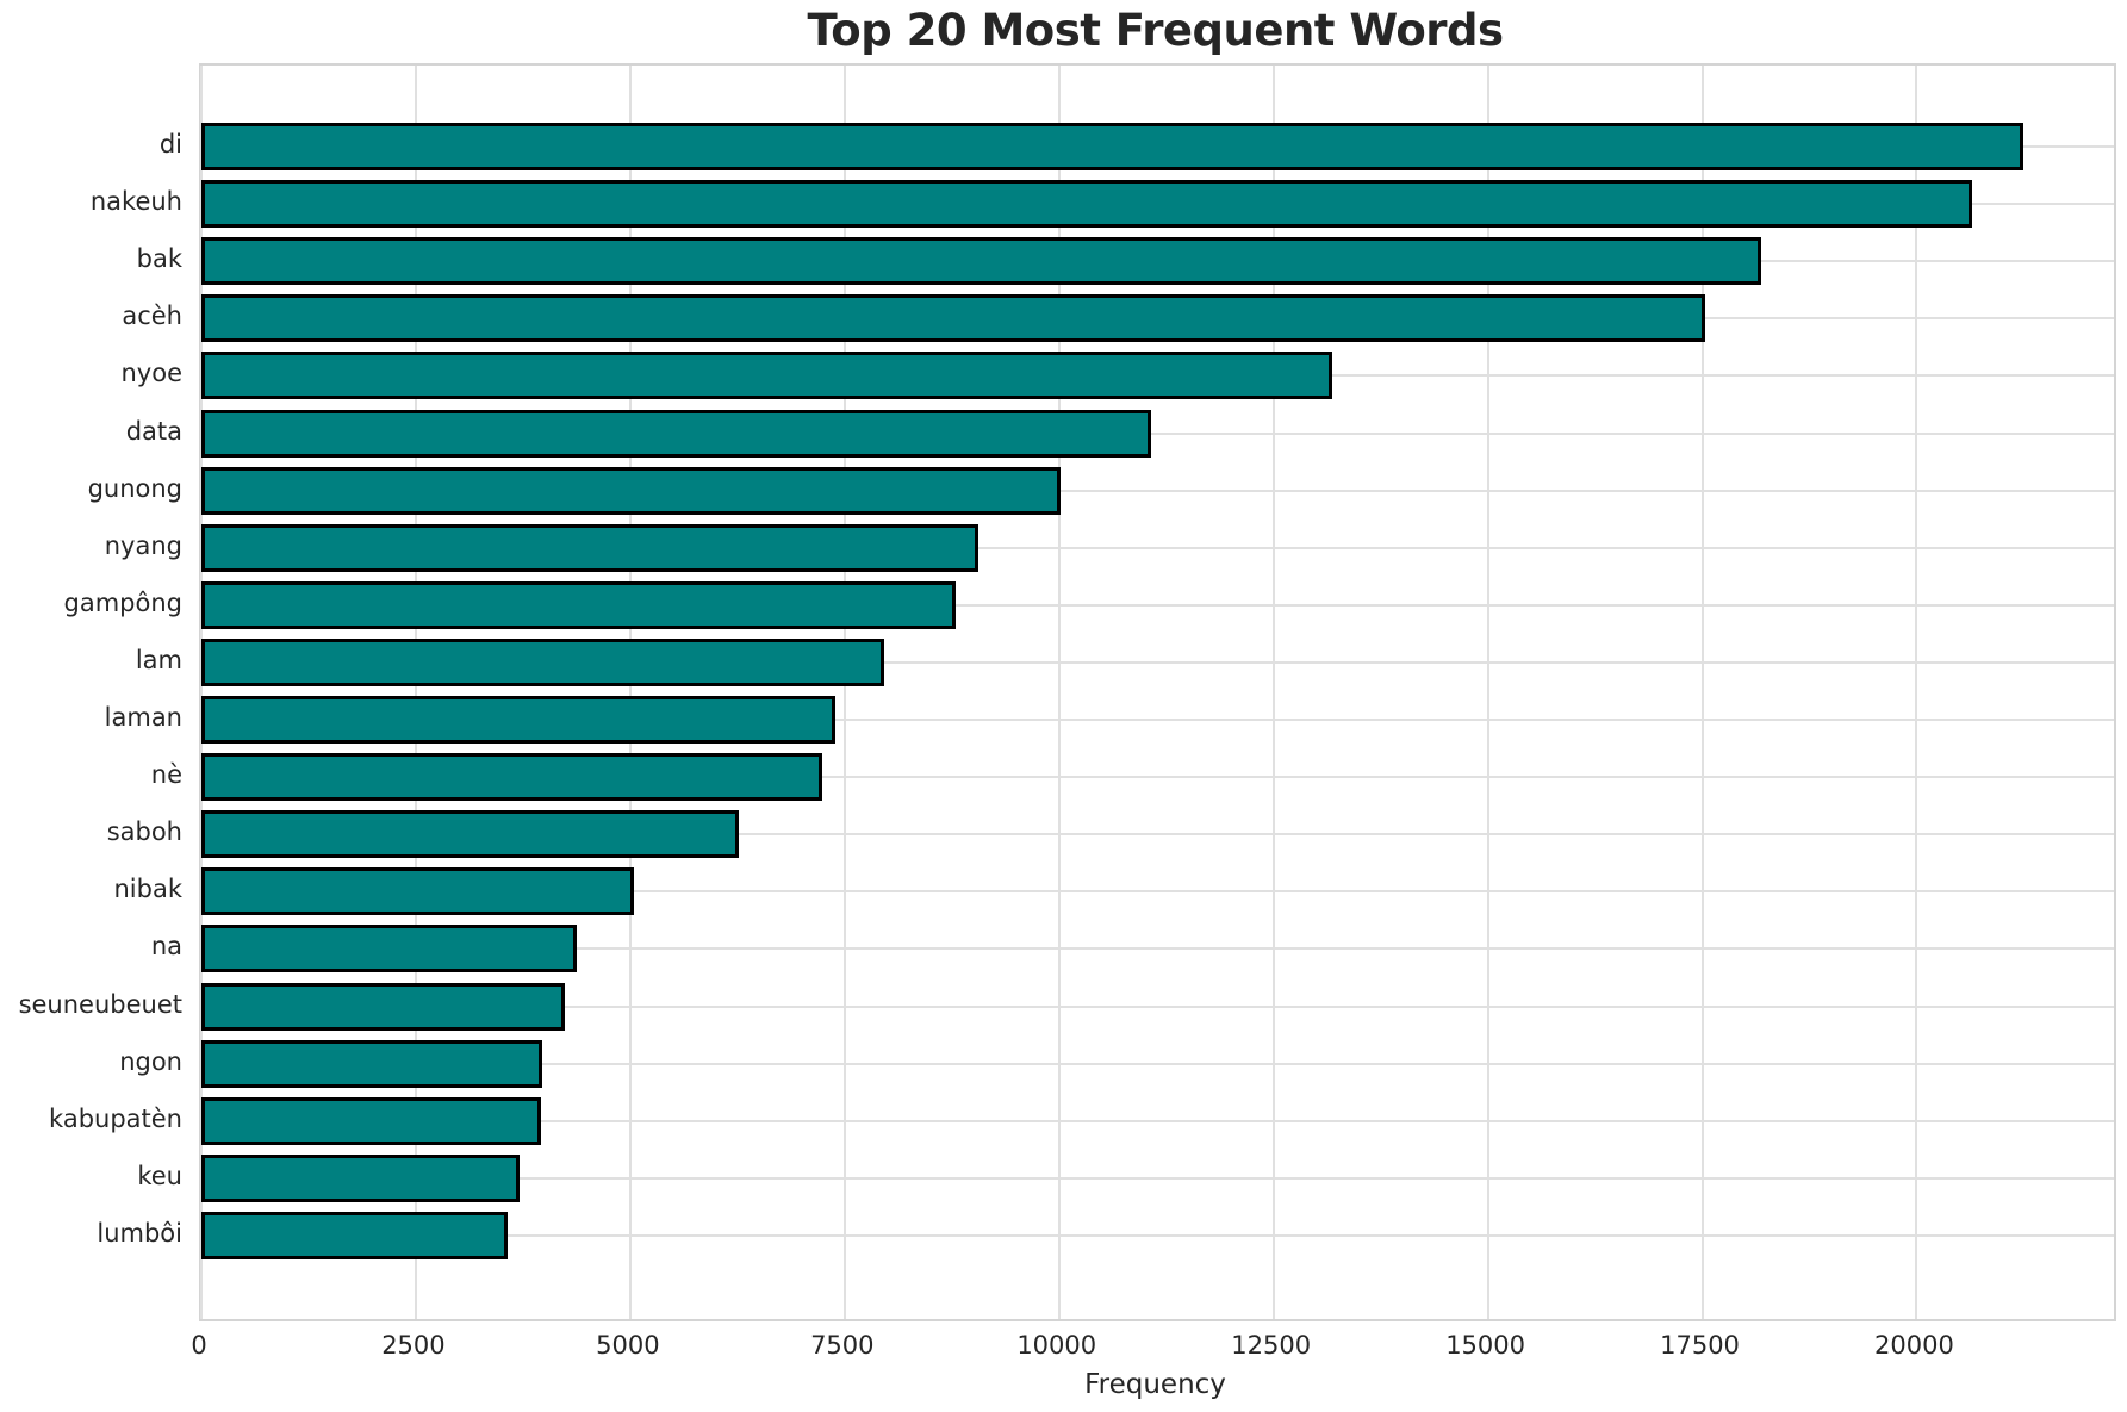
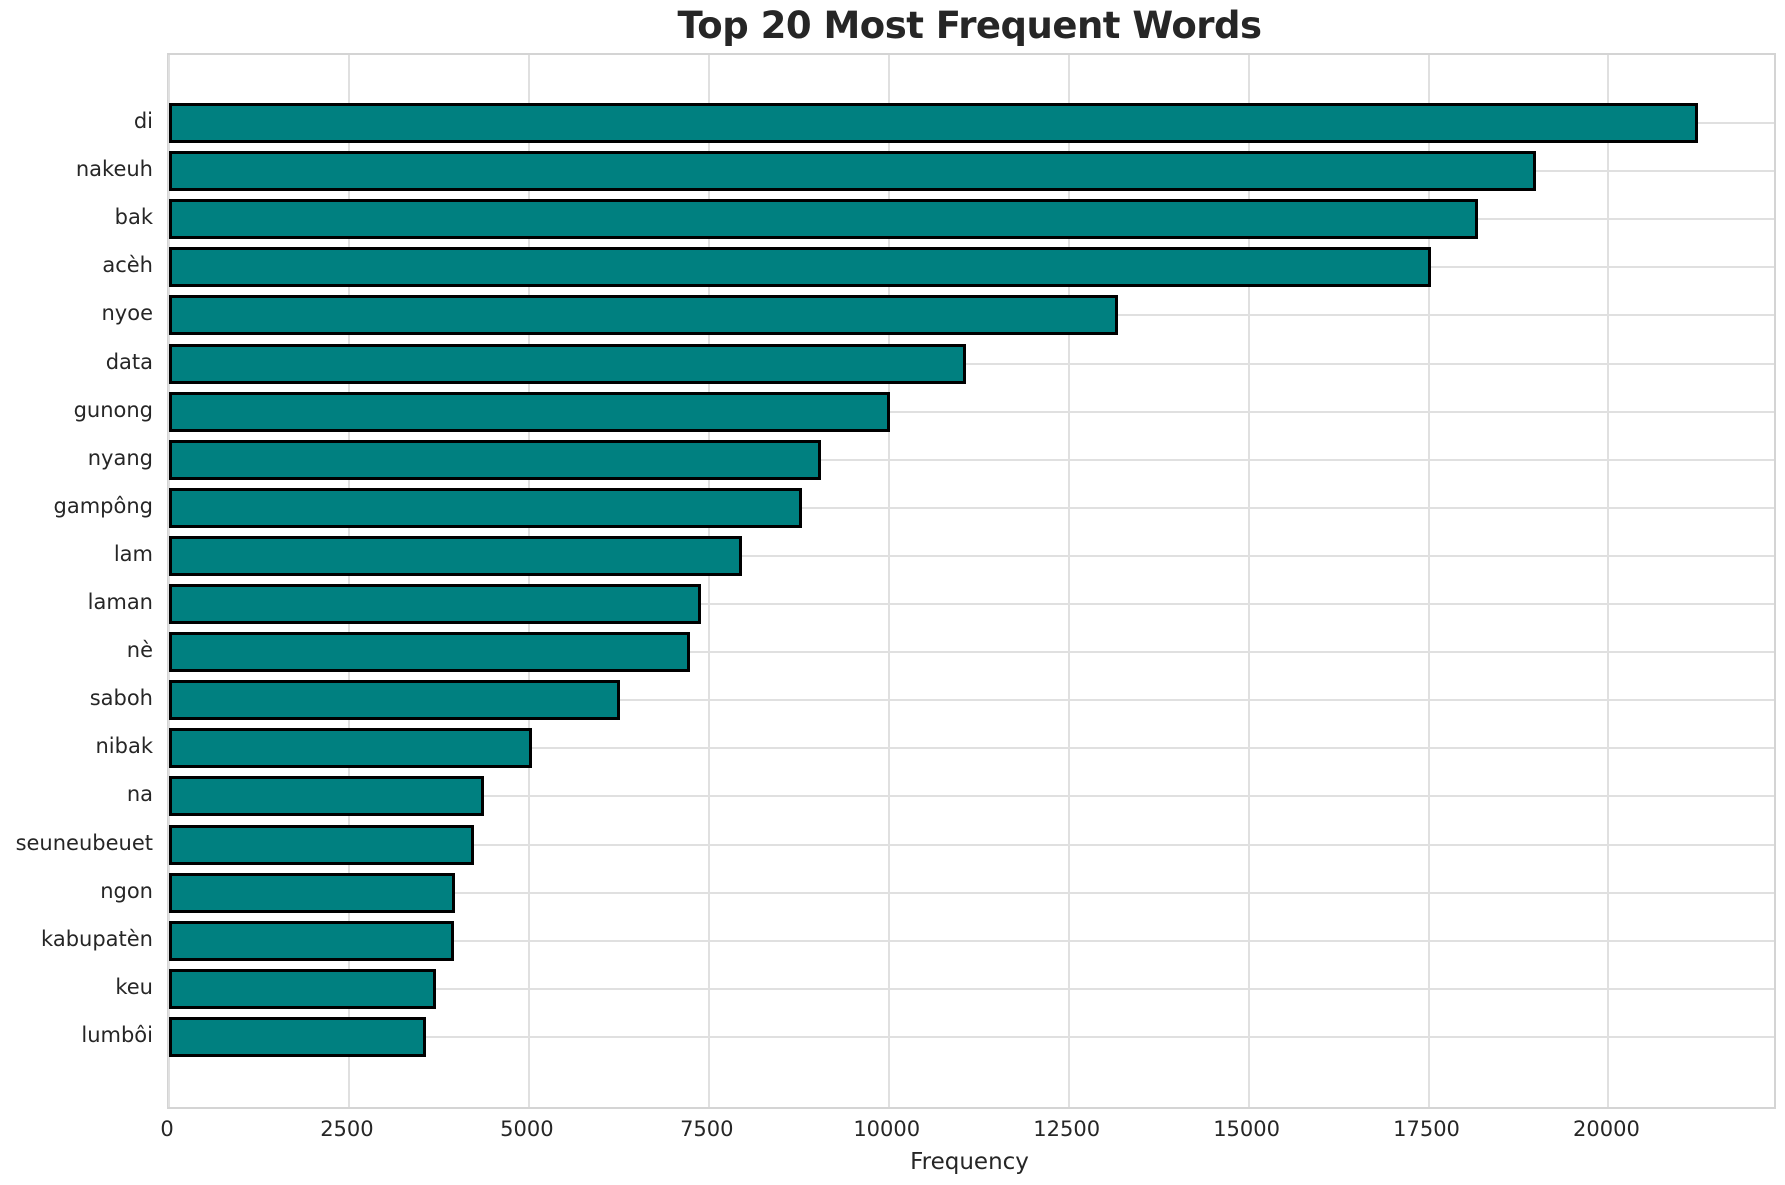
nakeuh: 20600 -> 19000
